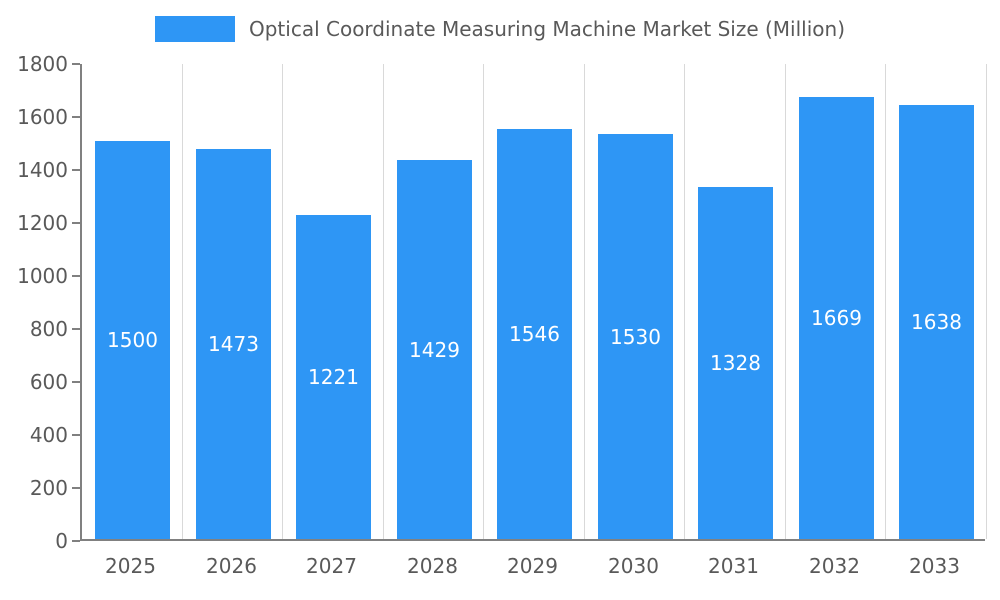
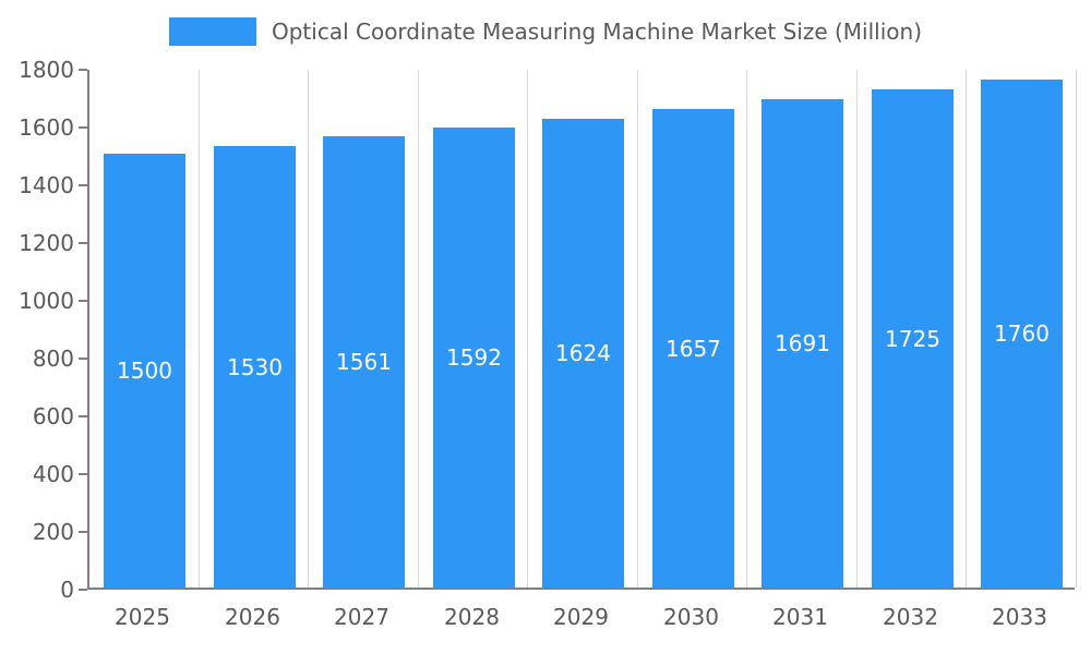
2026: 1473 -> 1530
2027: 1221 -> 1561
2028: 1429 -> 1592
2029: 1546 -> 1624
2030: 1530 -> 1657
2031: 1328 -> 1691
2032: 1669 -> 1725
2033: 1638 -> 1760
